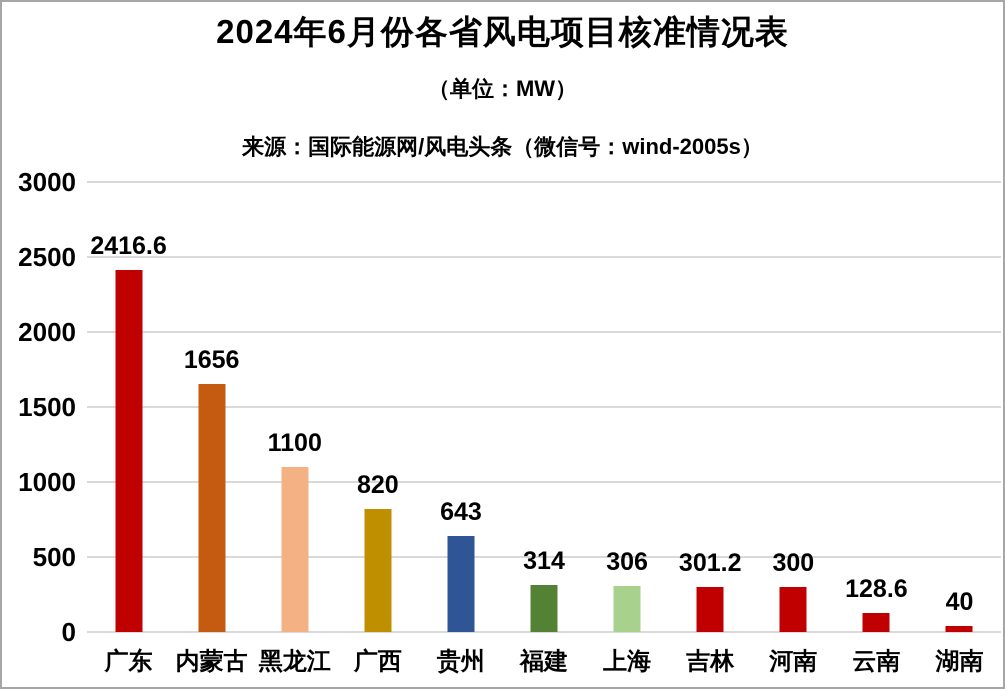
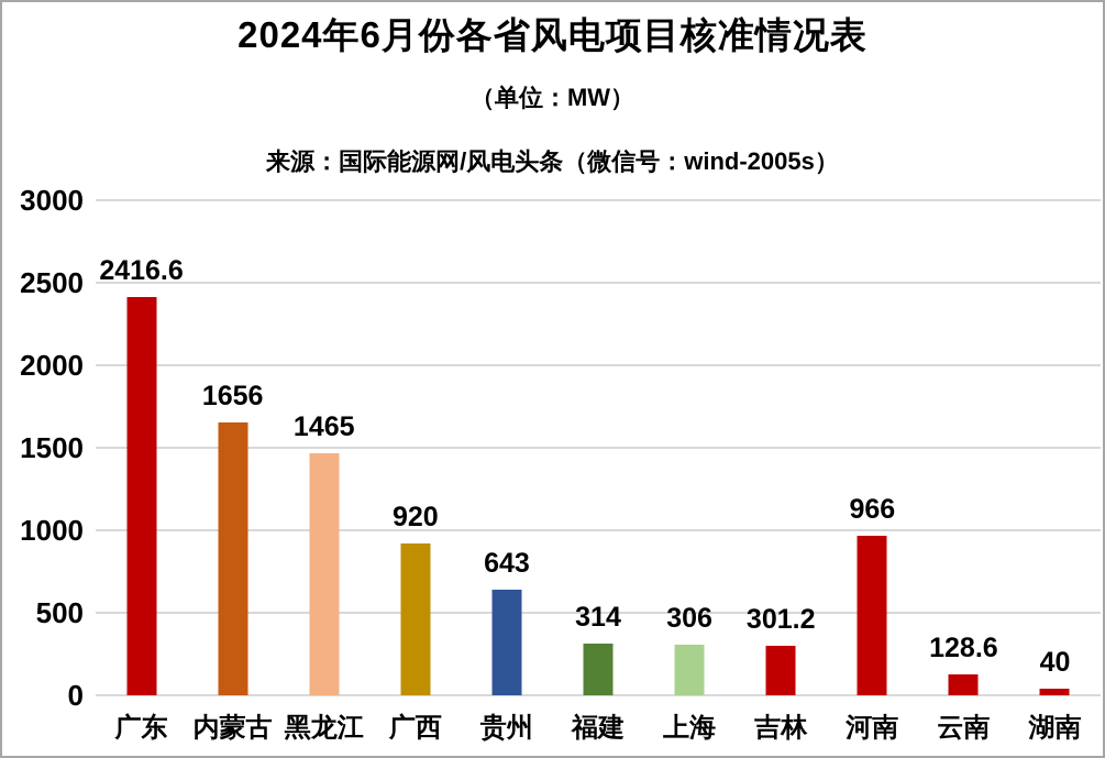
黑龙江: 1100 -> 1465
广西: 820 -> 920
河南: 300 -> 966
